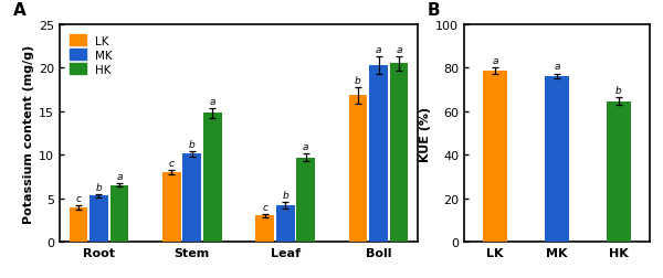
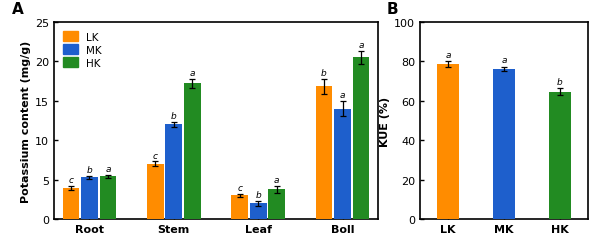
HK/Root: 6.5 -> 5.4
LK/Stem: 8.0 -> 7.0
MK/Stem: 10.1 -> 12.0
HK/Stem: 14.8 -> 17.2
MK/Leaf: 4.2 -> 2.0
HK/Leaf: 9.7 -> 3.8
MK/Boll: 20.3 -> 14.0
